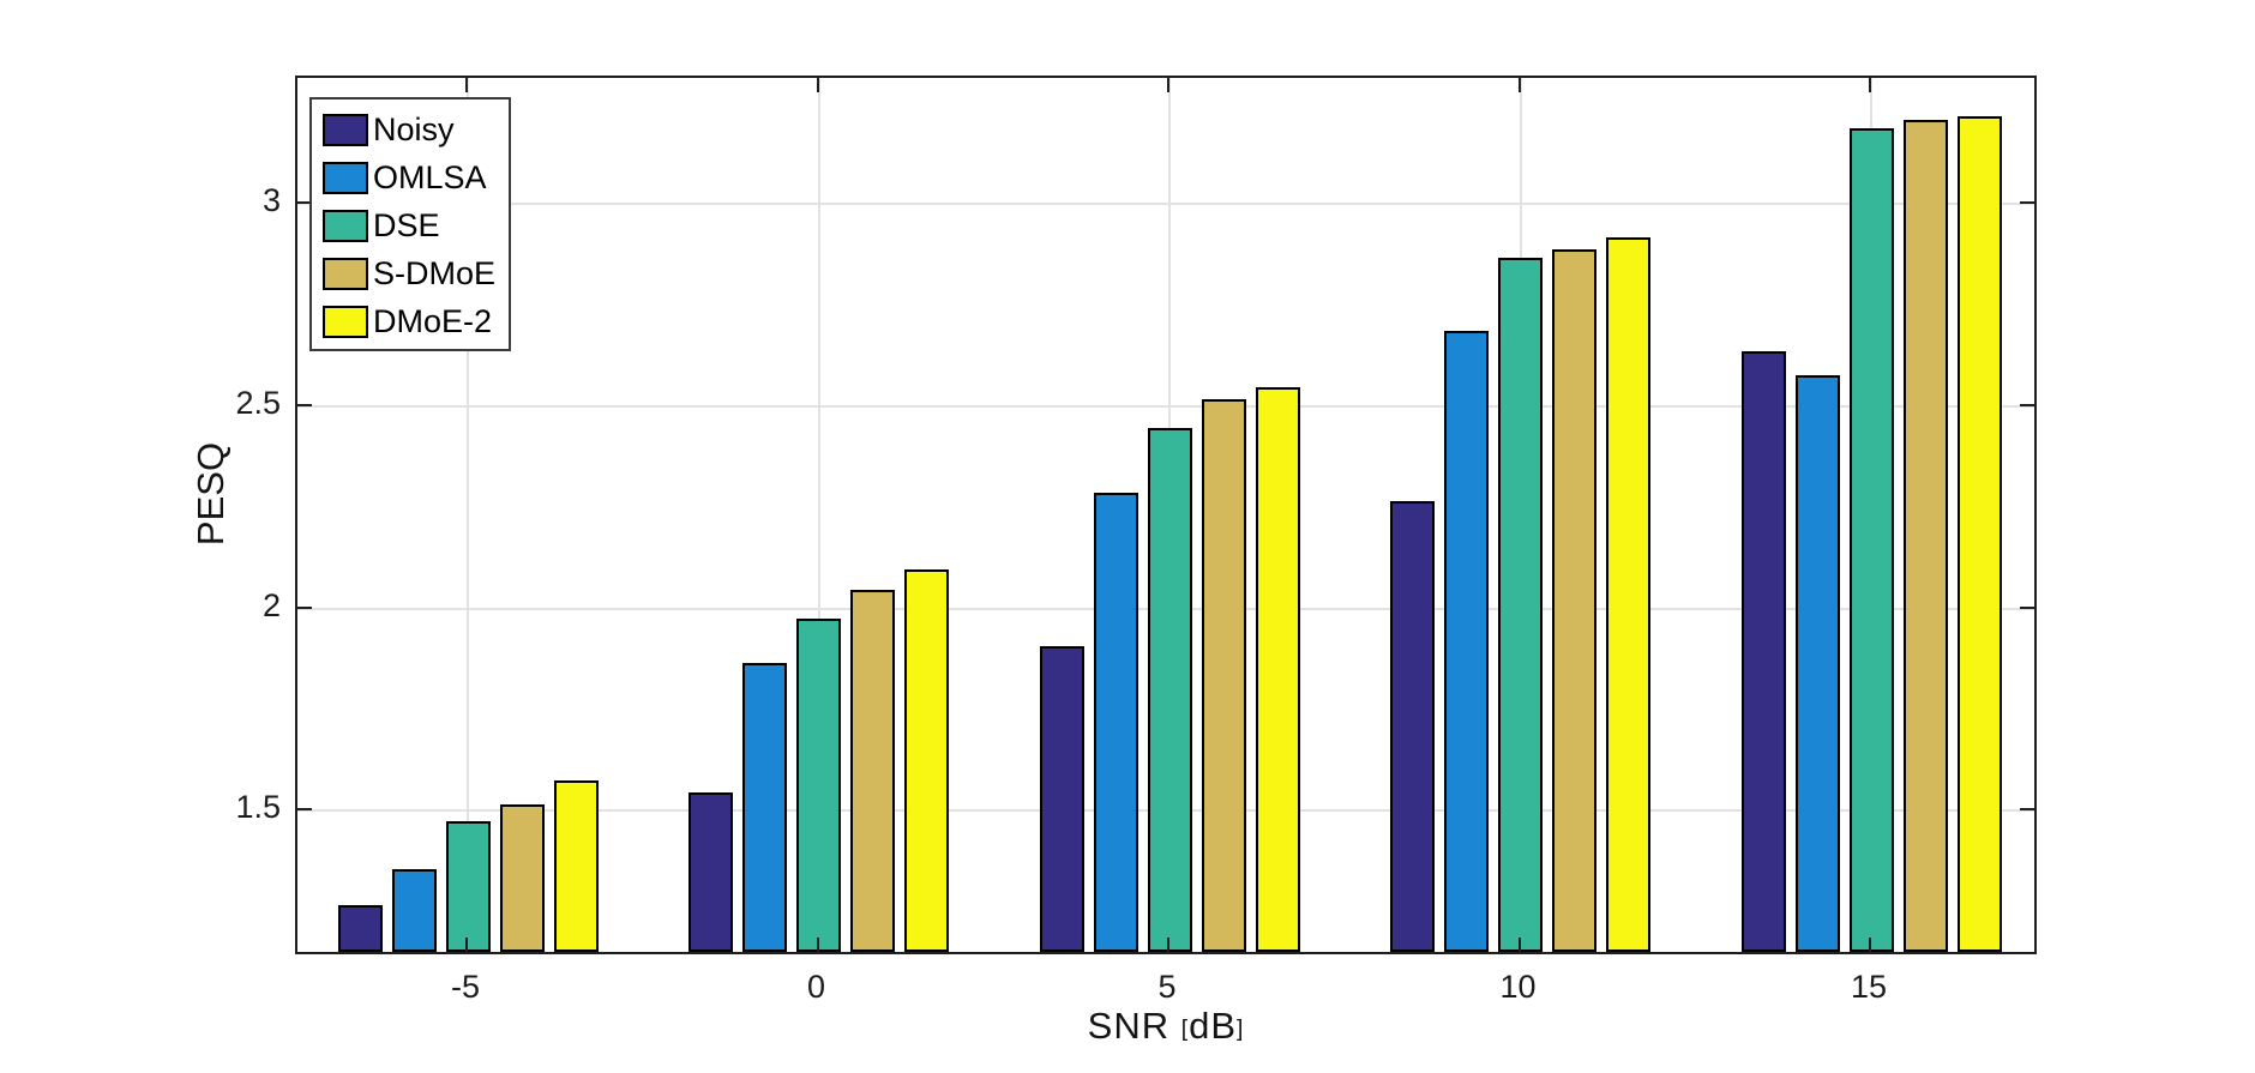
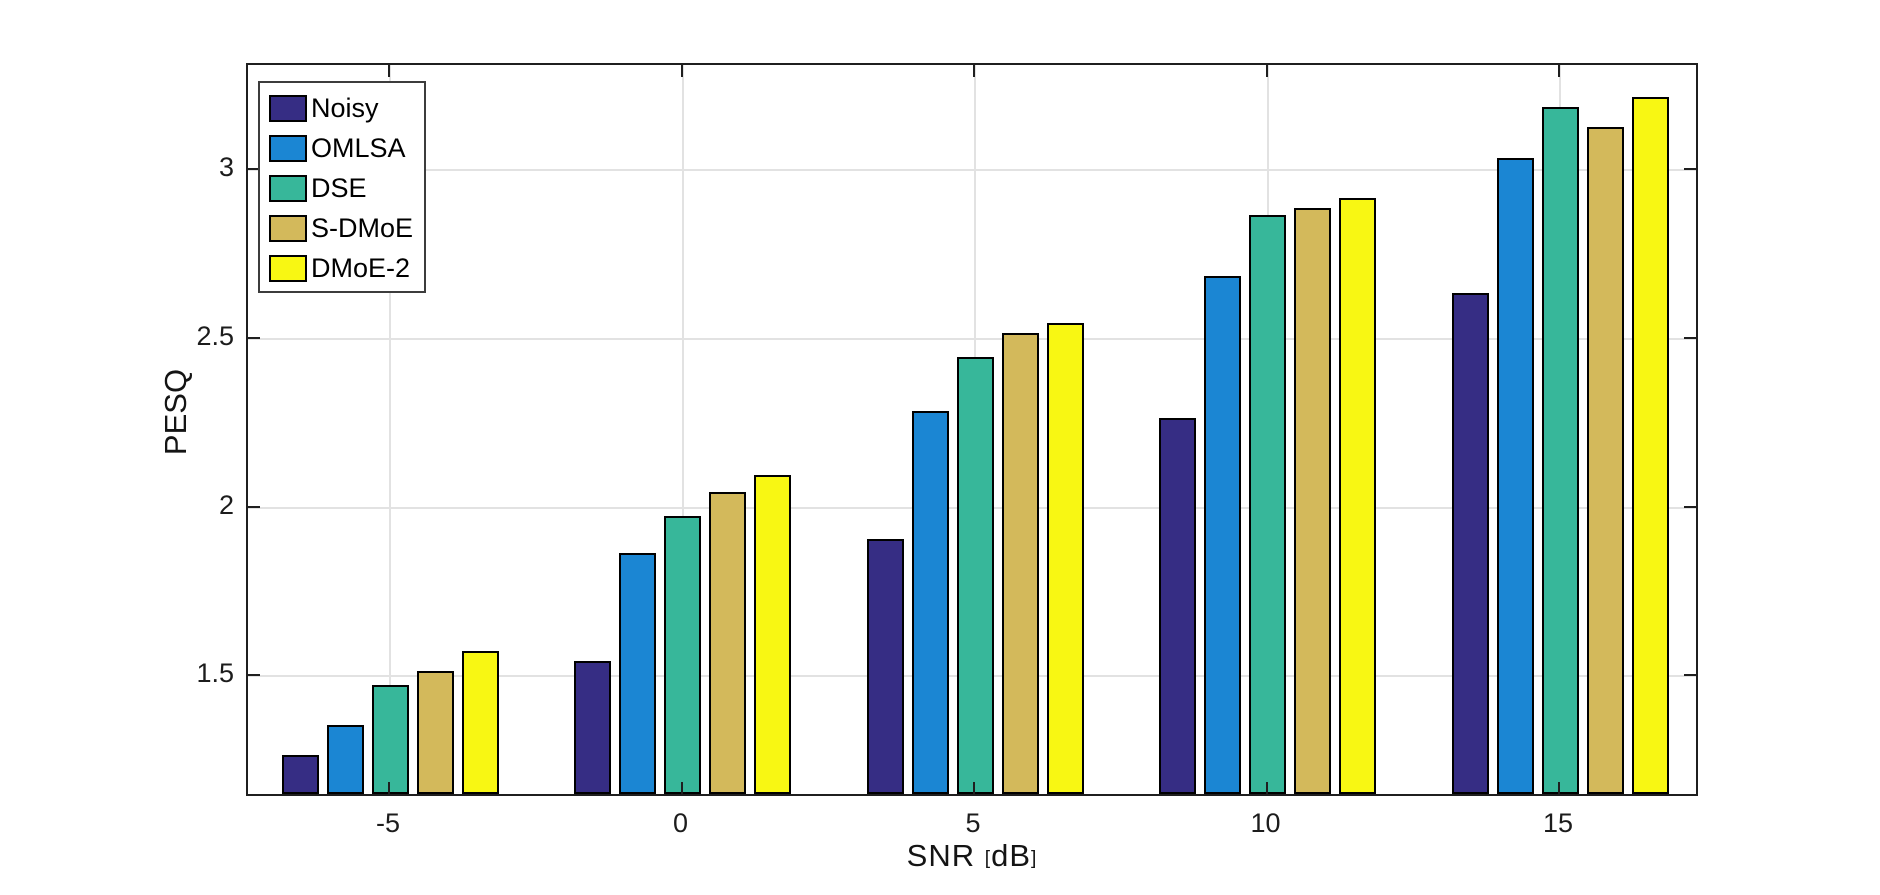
OMLSA/15: 2.57 -> 3.03
S-DMoE/15: 3.20 -> 3.12
